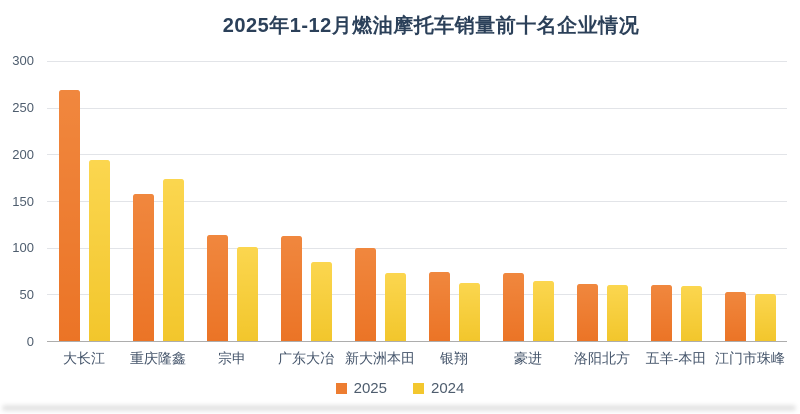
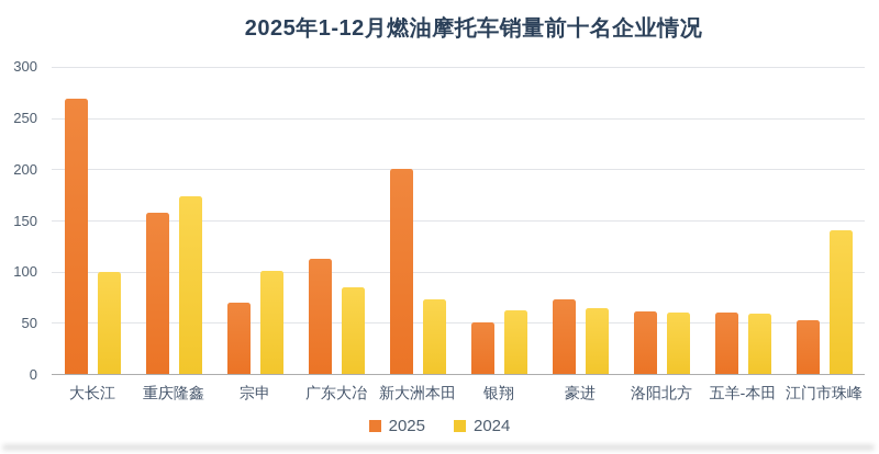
2024/大长江: 190 -> 100
2025/宗申: 110 -> 70
2025/新大洲本田: 100 -> 200
2025/银翔: 70 -> 50
2024/江门市珠峰: 50 -> 140
